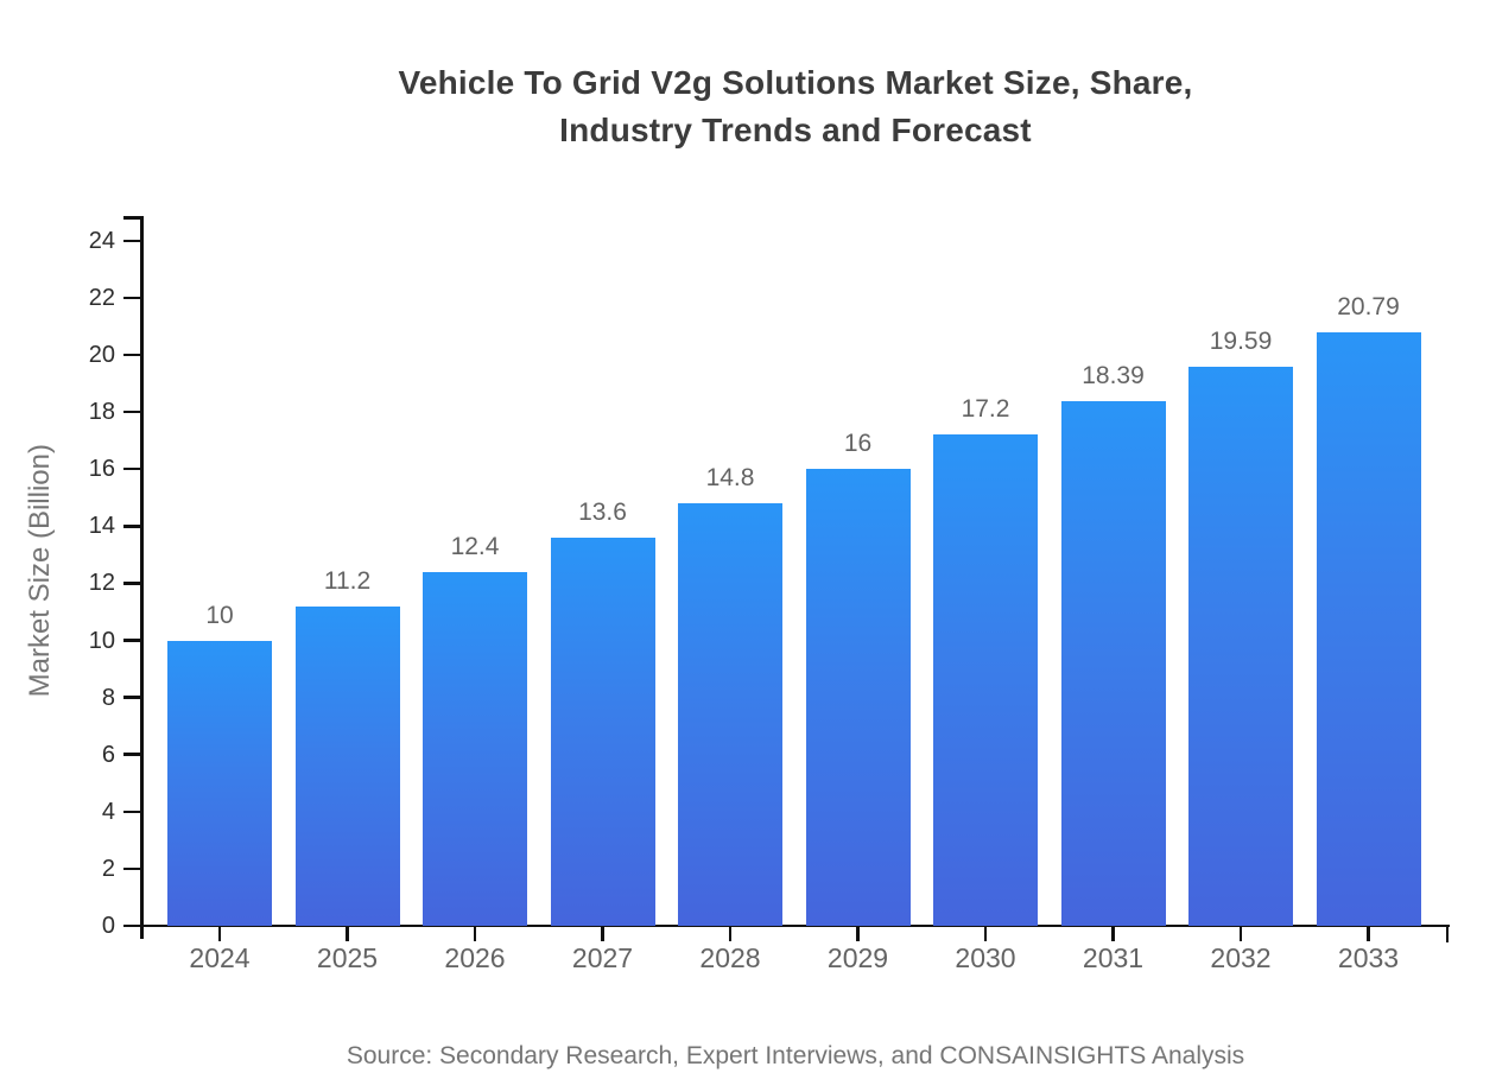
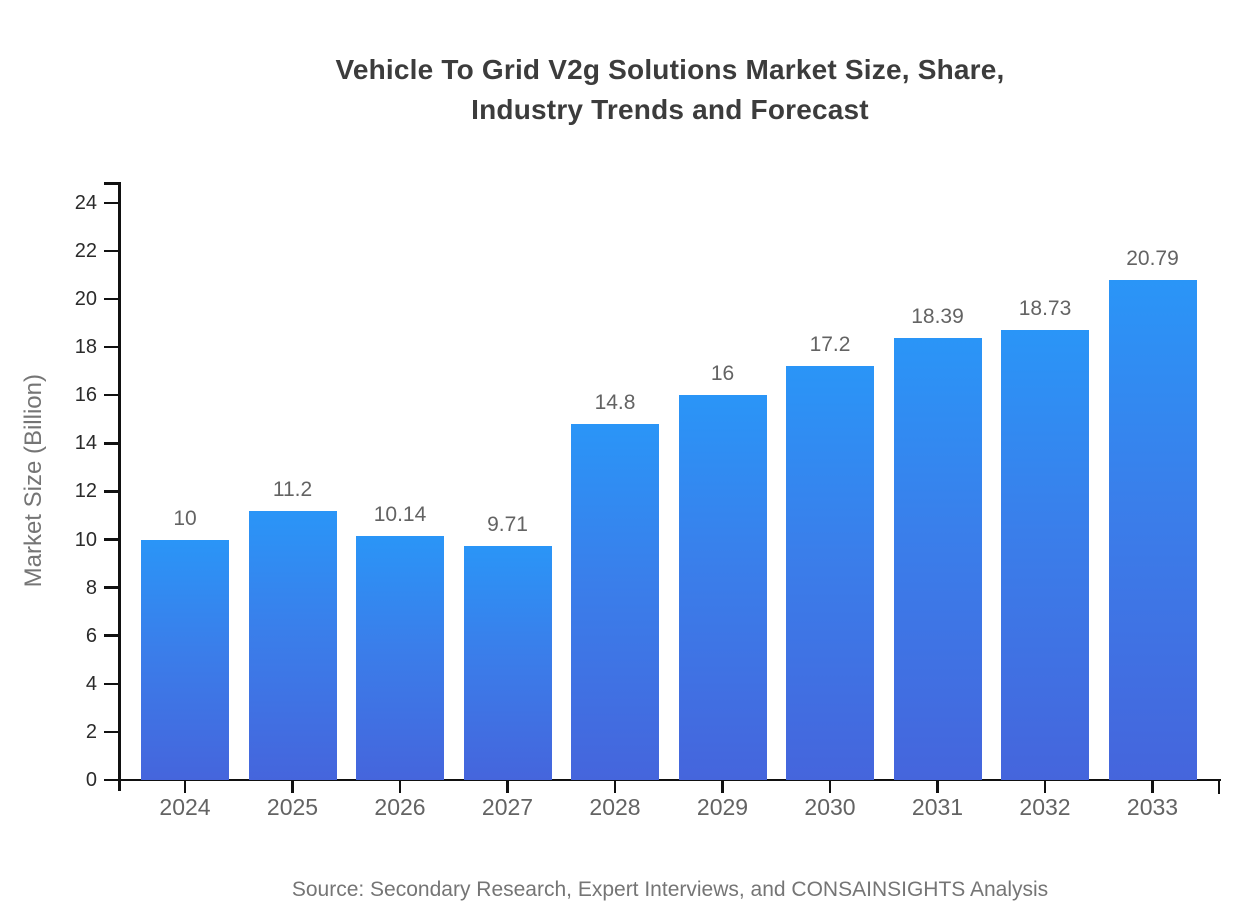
2026: 12.4 -> 10.14
2027: 13.6 -> 9.71
2032: 19.59 -> 18.73
